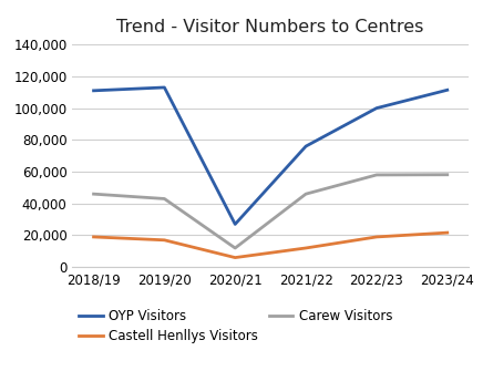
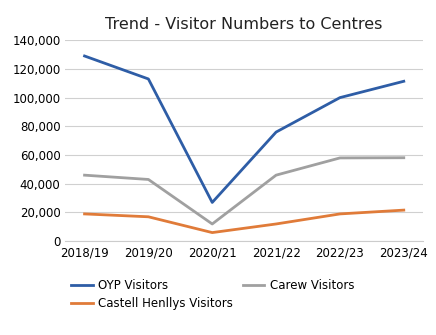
OYP Visitors/2018/19: 111,000 -> 129,000
